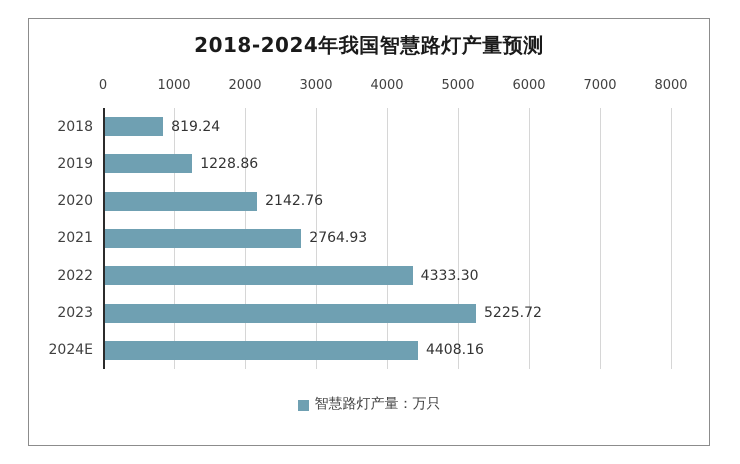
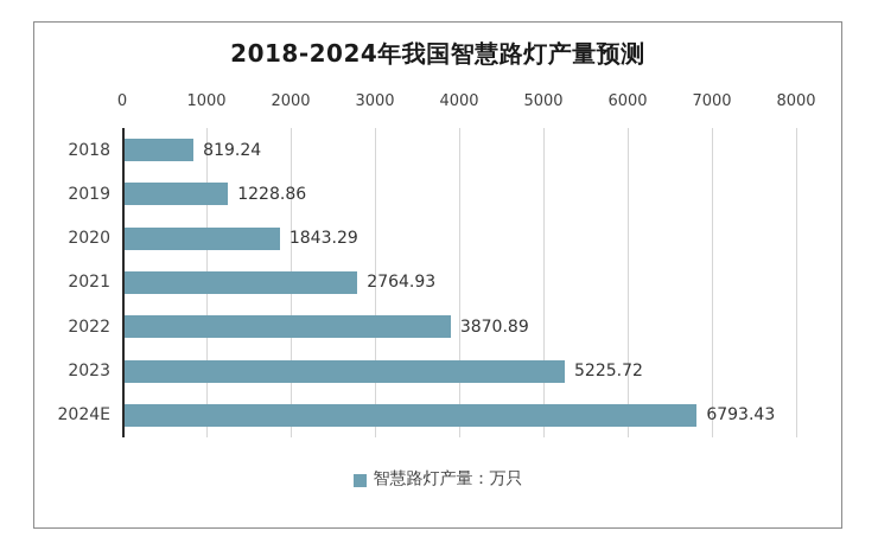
2020: 2142.76 -> 1843.29
2022: 4333.30 -> 3870.89
2024E: 4408.16 -> 6793.43
